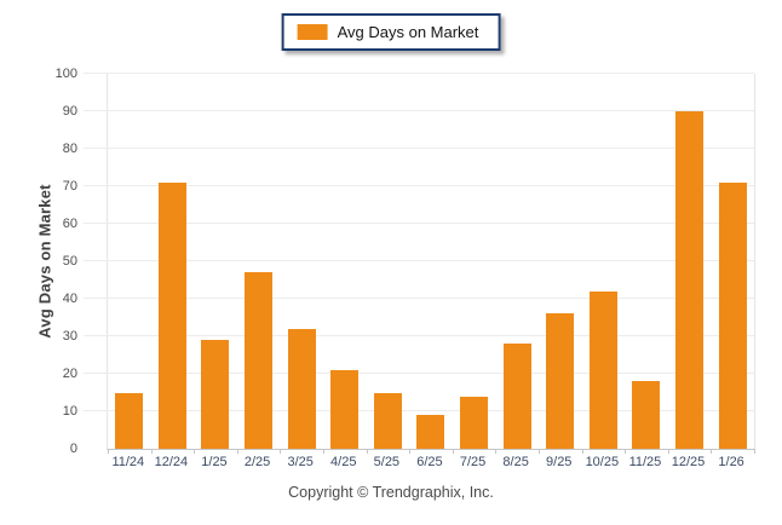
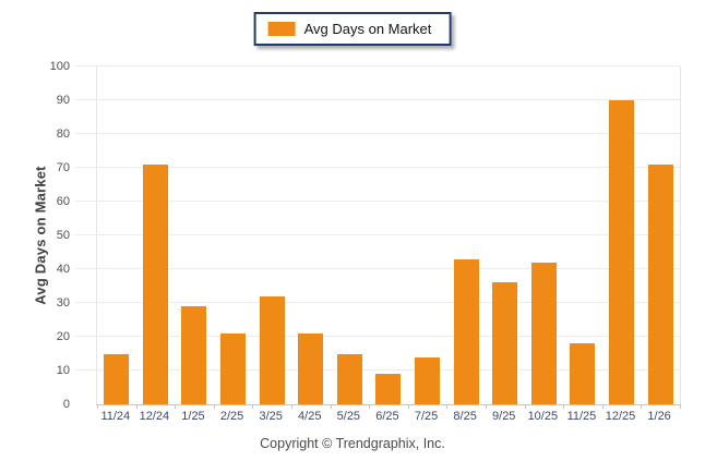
2/25: 47 -> 21
8/25: 28 -> 43
